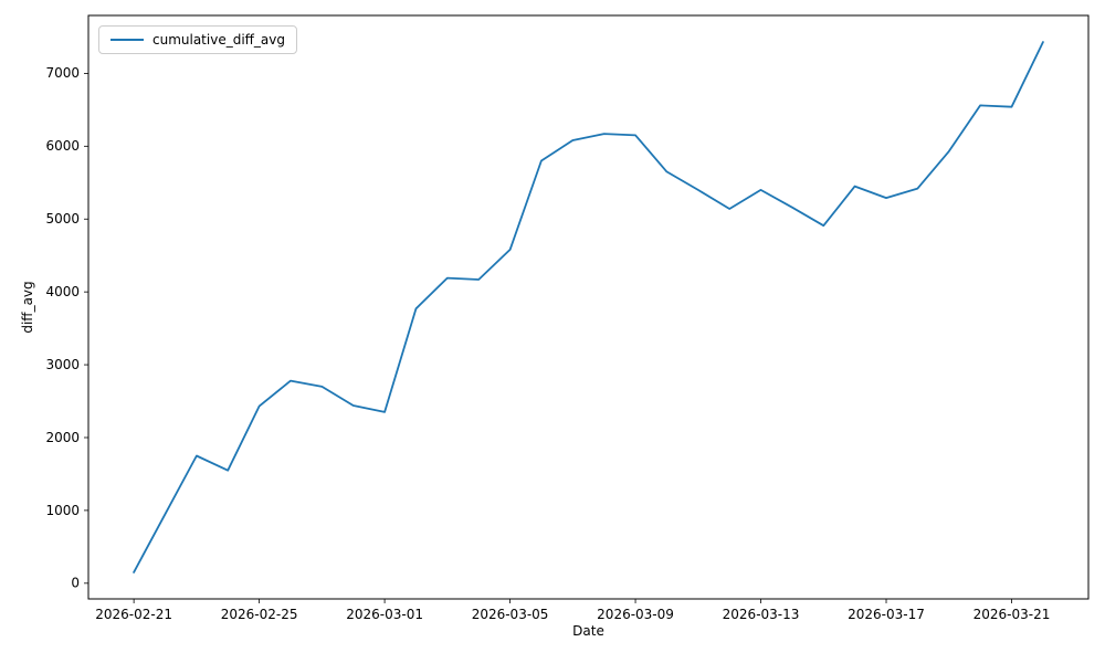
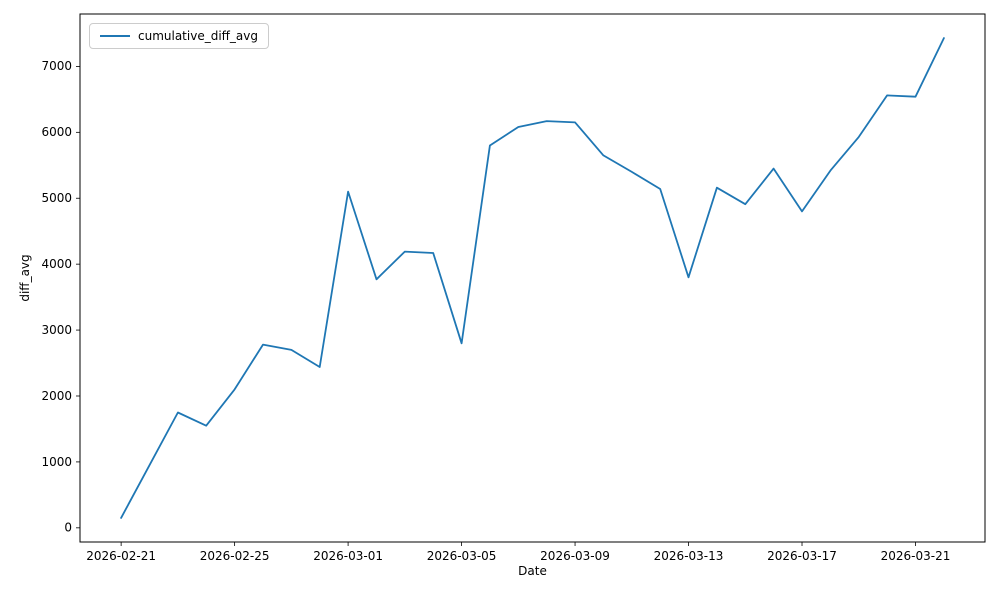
2026-02-25: 2400 -> 2100
2026-03-01: 2400 -> 5100
2026-03-05: 4600 -> 2800
2026-03-13: 5400 -> 3800
2026-03-17: 5300 -> 4800
